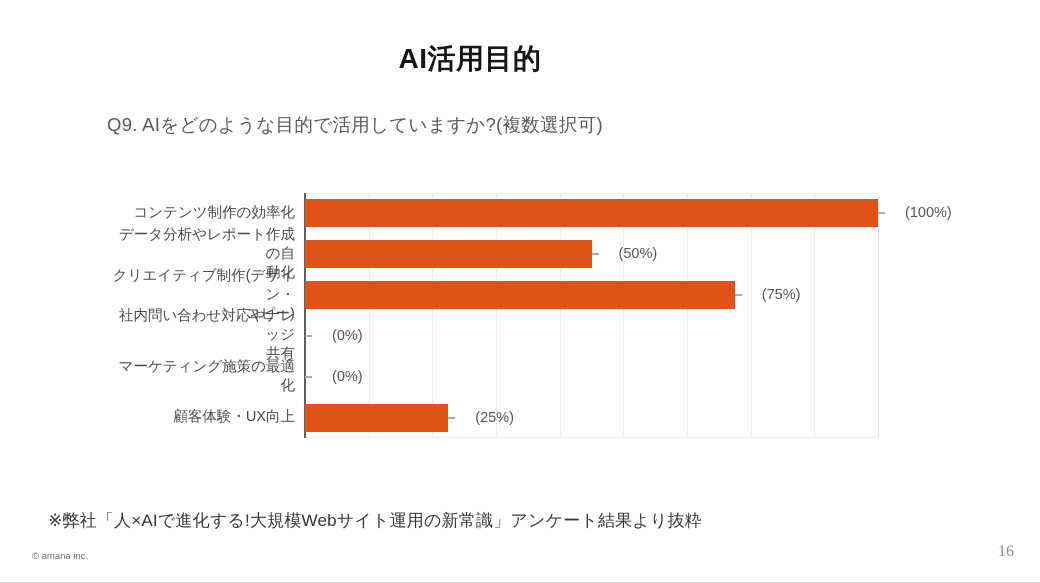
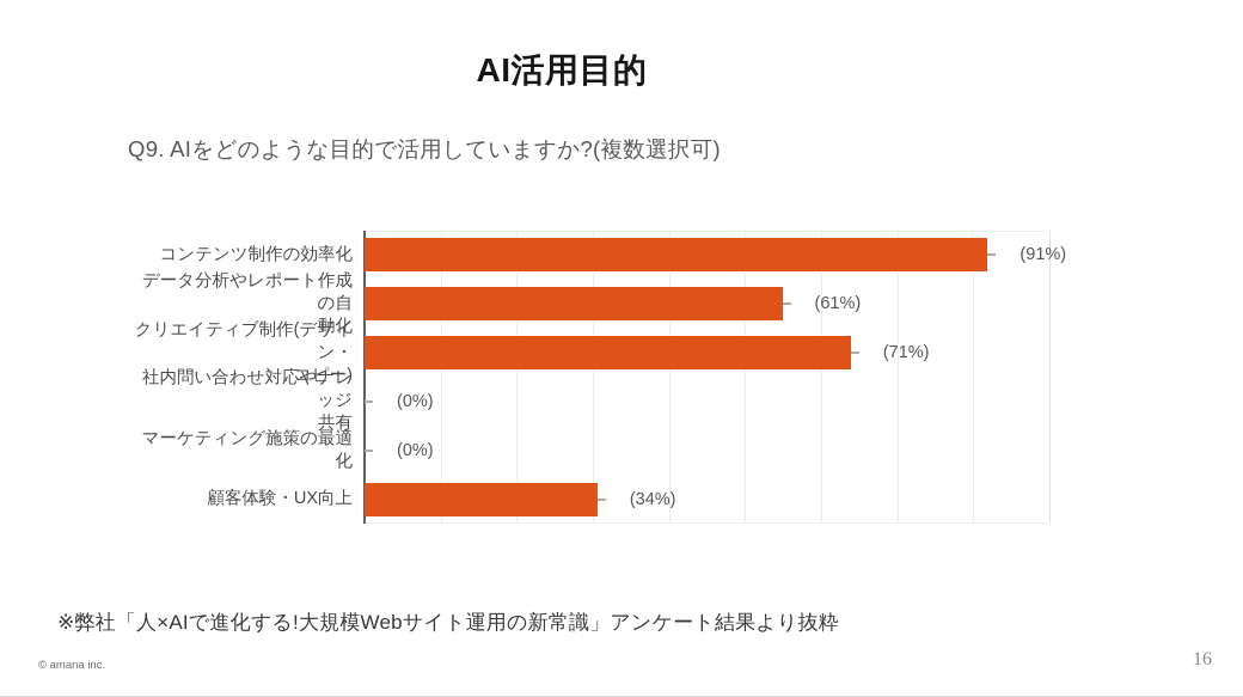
コンテンツ制作の効率化: 100% -> 91%
データ分析やレポート作成の自動化: 50% -> 61%
クリエイティブ制作(デザイン・コピー): 75% -> 71%
顧客体験・UX向上: 25% -> 34%
